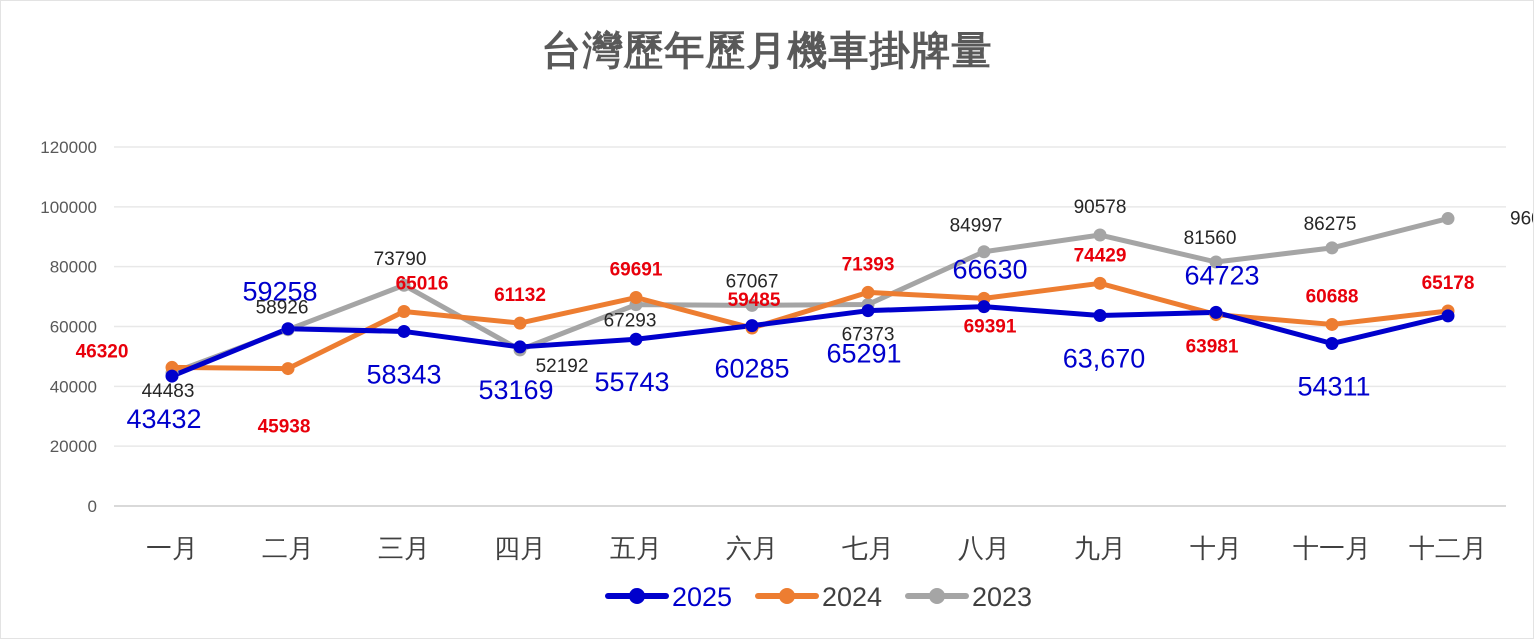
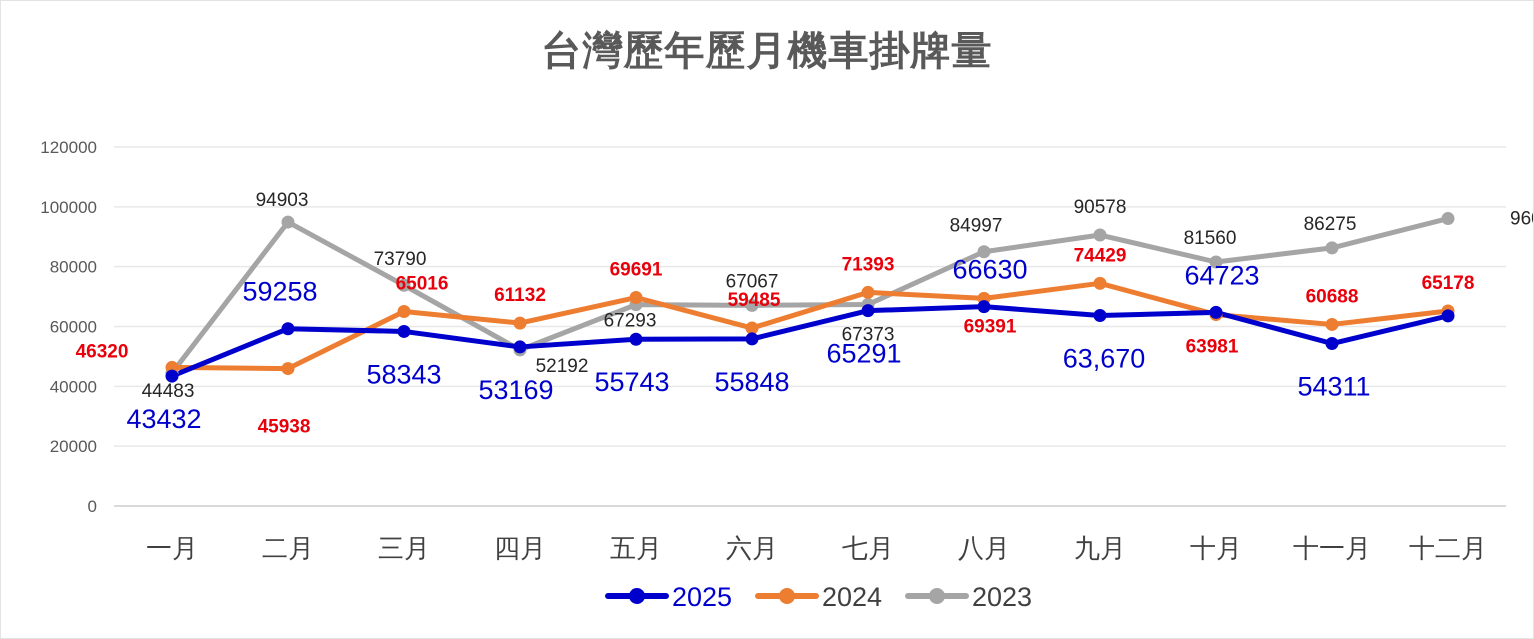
2023/二月: 58926 -> 94903
2025/六月: 60285 -> 55848
